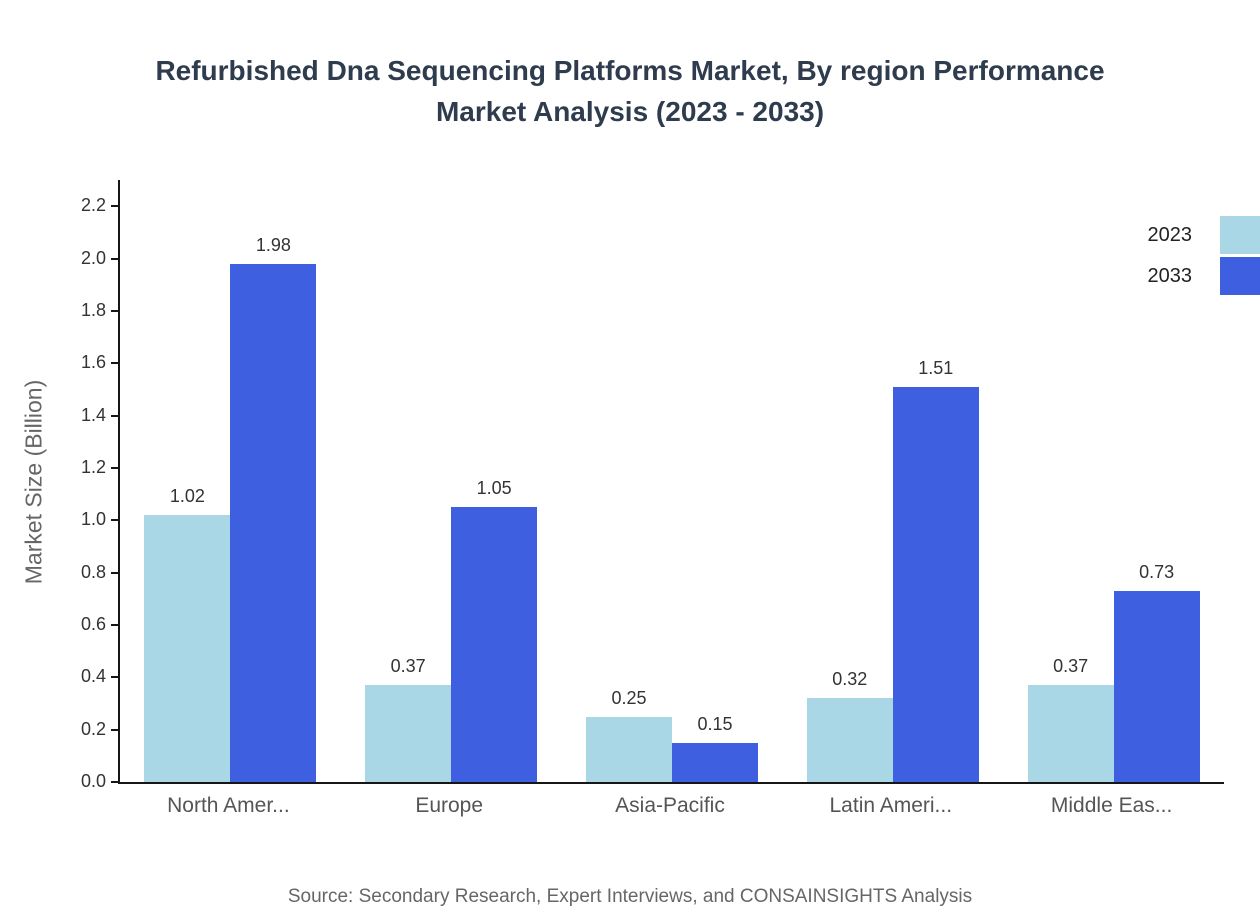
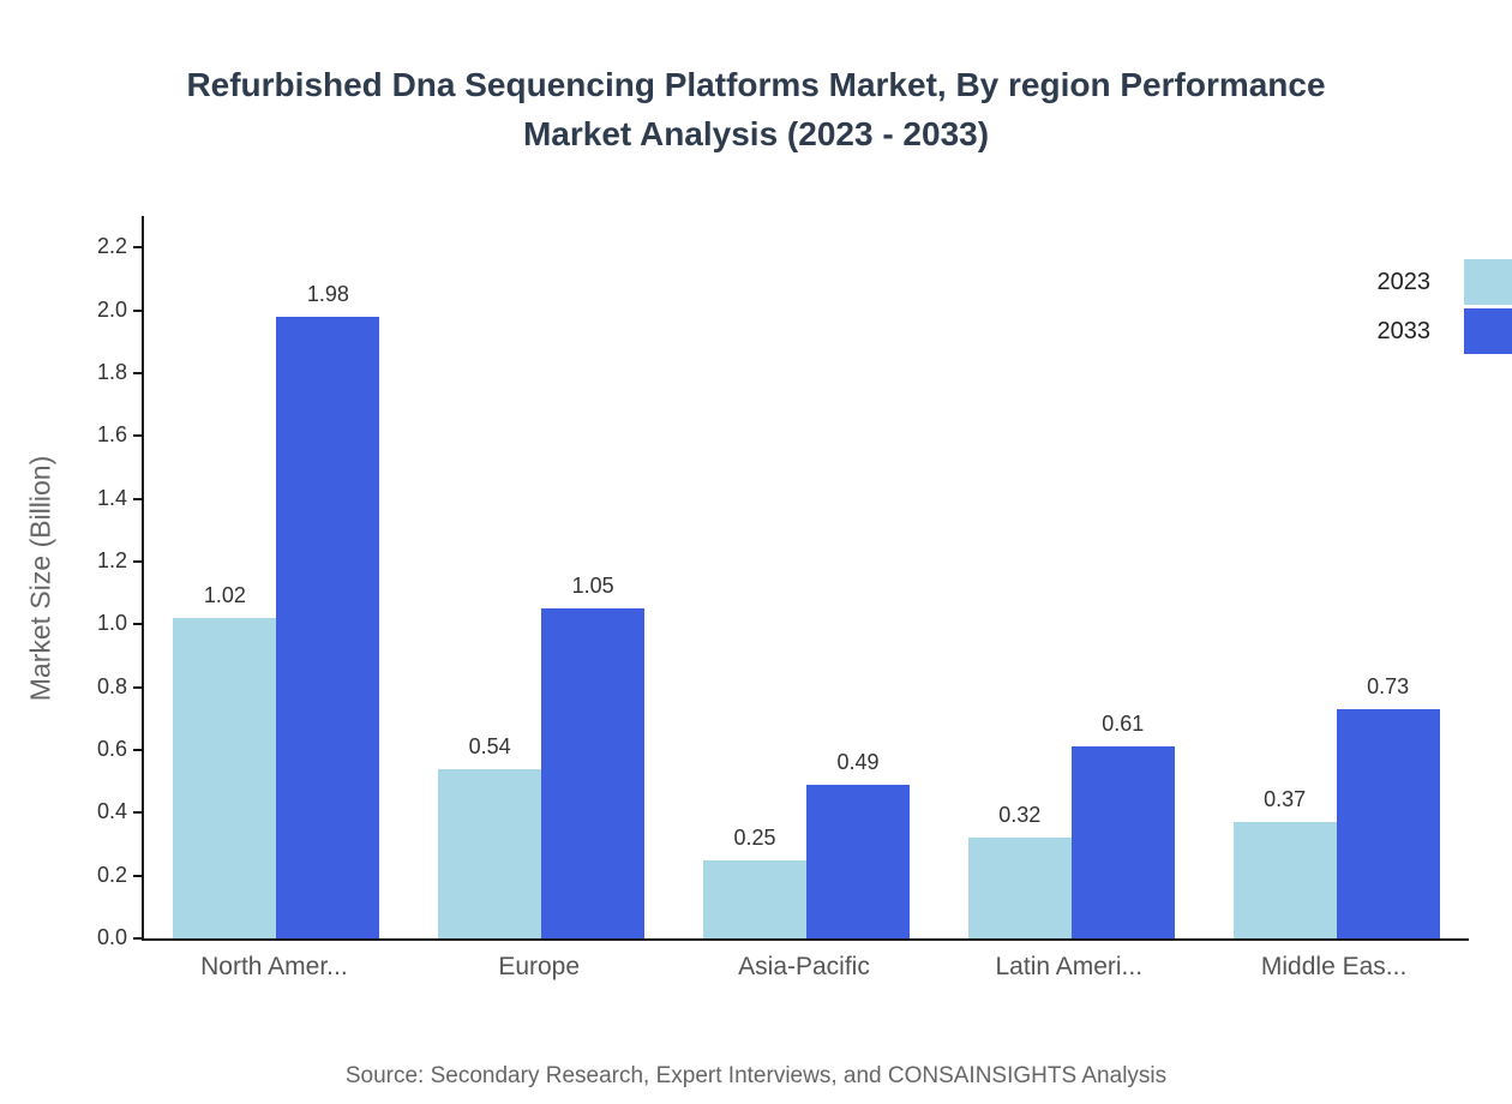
2023/Europe: 0.37 -> 0.54
2033/Asia-Pacific: 0.15 -> 0.49
2033/Latin Ameri...: 1.51 -> 0.61
